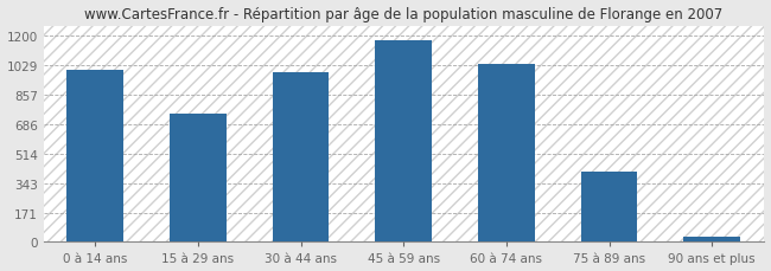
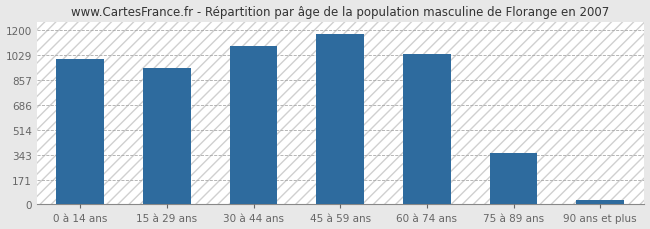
15 à 29 ans: 750 -> 940
30 à 44 ans: 990 -> 1090
75 à 89 ans: 410 -> 360
